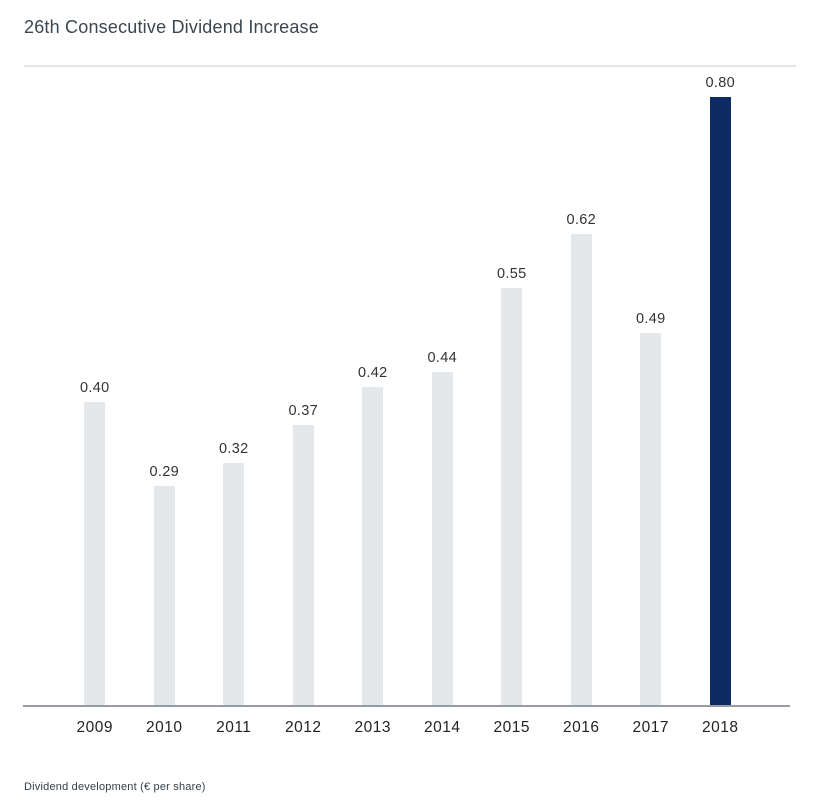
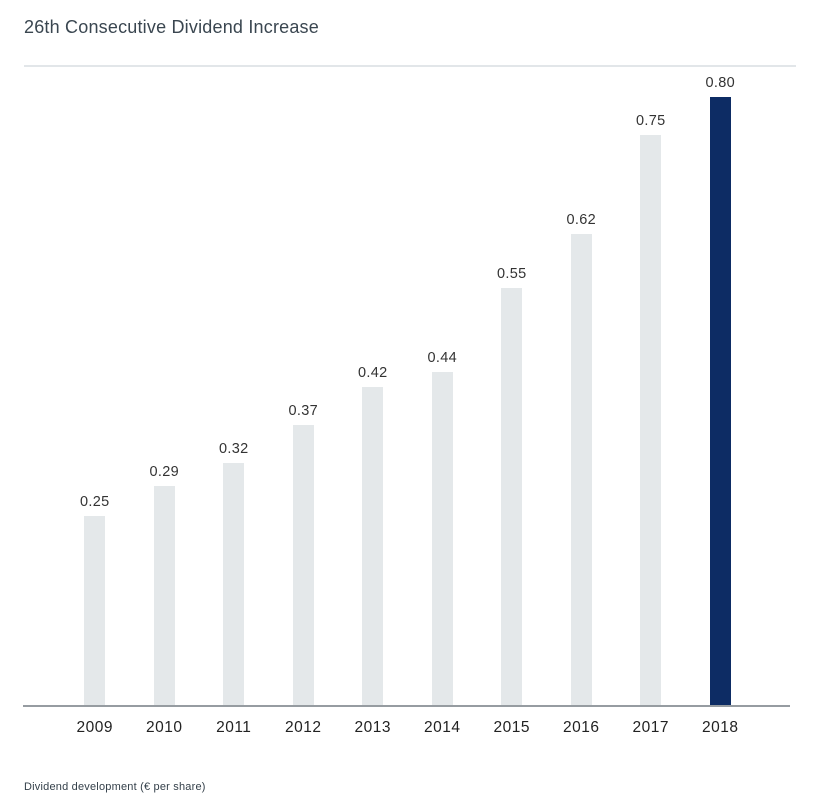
2009: 0.40 -> 0.25
2017: 0.49 -> 0.75
